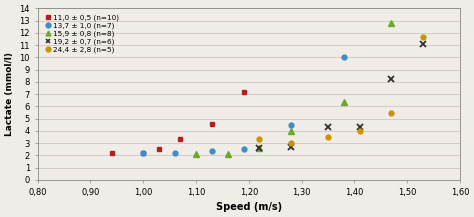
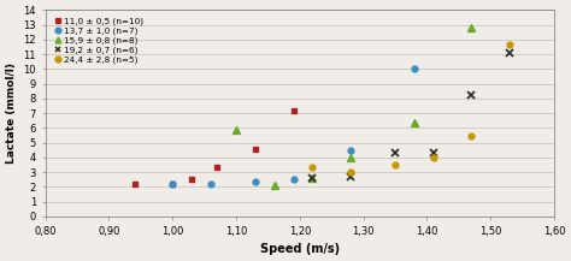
15,9 ± 0,8 (n=8)/1,10: 2.1 -> 5.9
